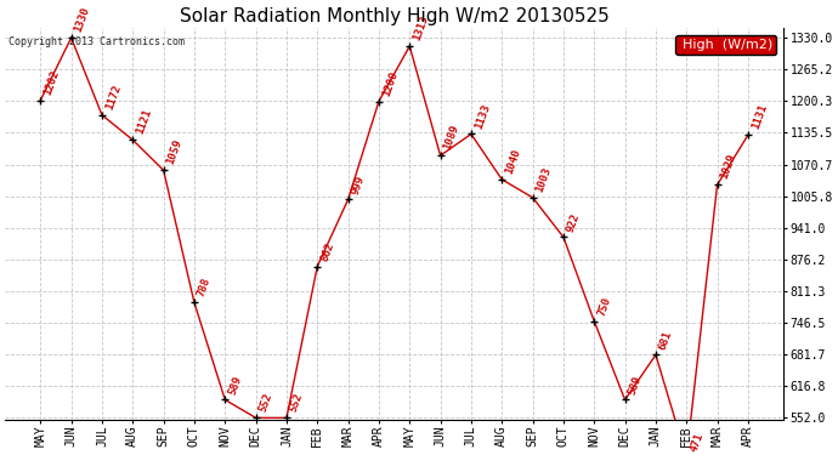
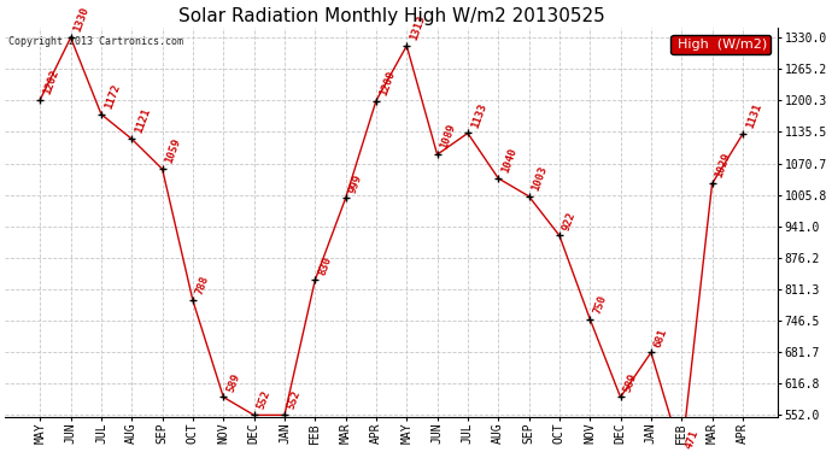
FEB: 862 -> 830
